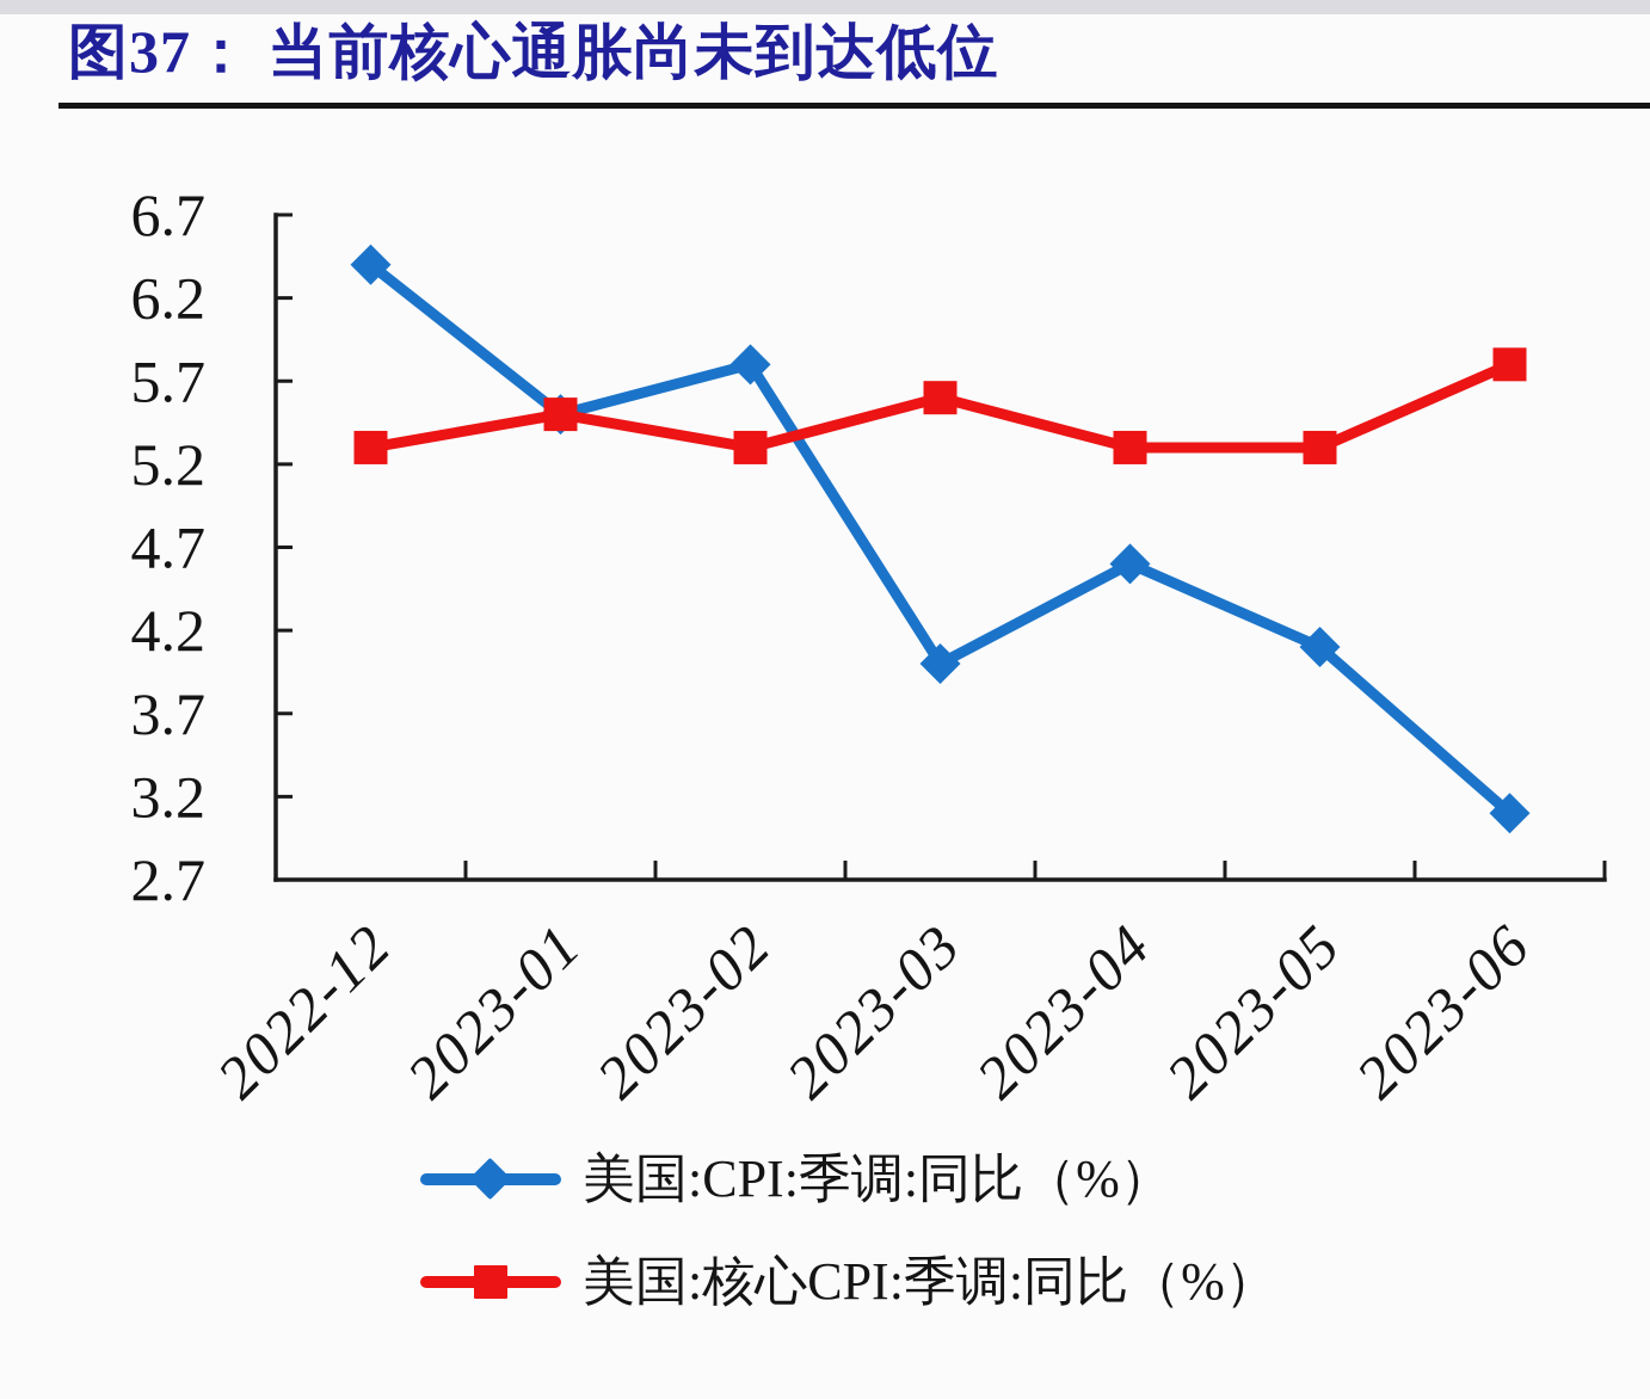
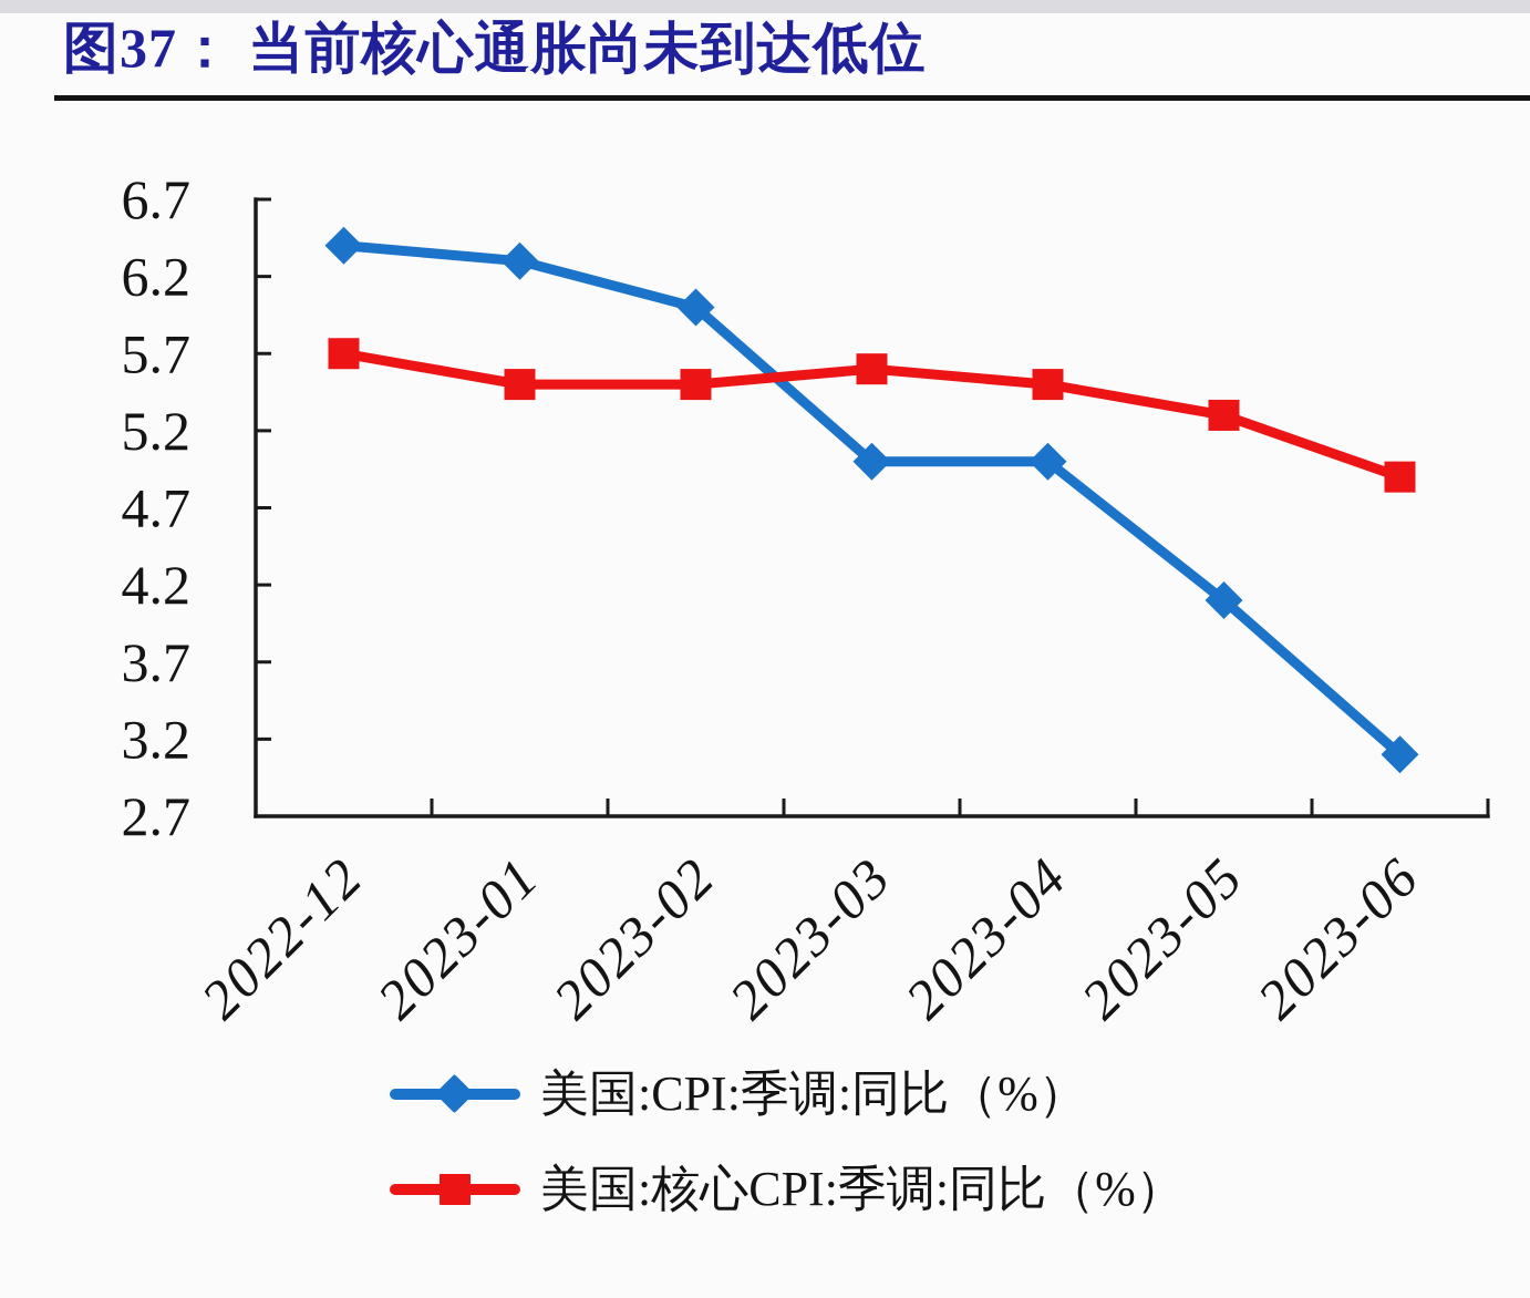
美国:核心CPI:季调:同比（%）/2022-12: 5.3 -> 5.7
美国:CPI:季调:同比（%）/2023-01: 5.5 -> 6.3
美国:CPI:季调:同比（%）/2023-02: 5.8 -> 6.0
美国:核心CPI:季调:同比（%）/2023-02: 5.3 -> 5.5
美国:CPI:季调:同比（%）/2023-03: 4.0 -> 5.0
美国:CPI:季调:同比（%）/2023-04: 4.6 -> 5.0
美国:核心CPI:季调:同比（%）/2023-04: 5.3 -> 5.5
美国:核心CPI:季调:同比（%）/2023-06: 5.8 -> 4.9
